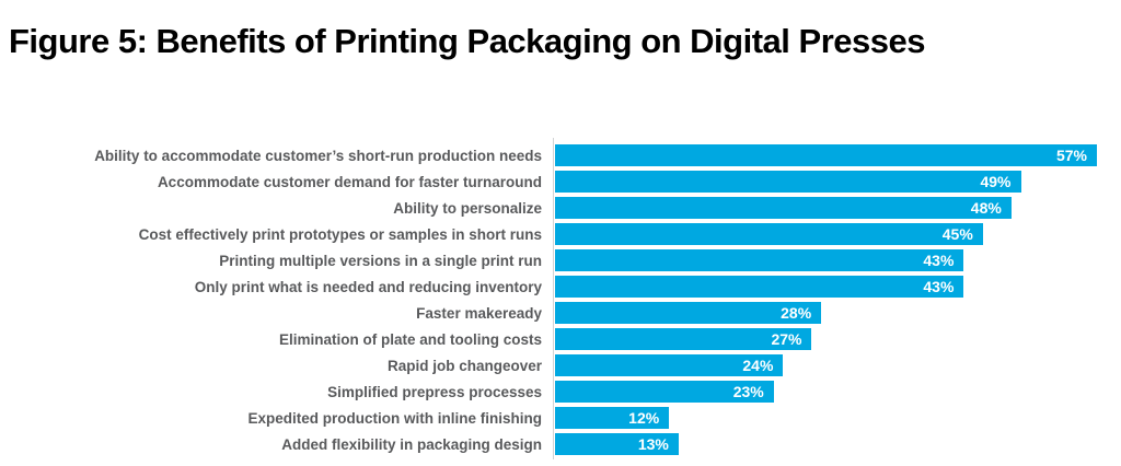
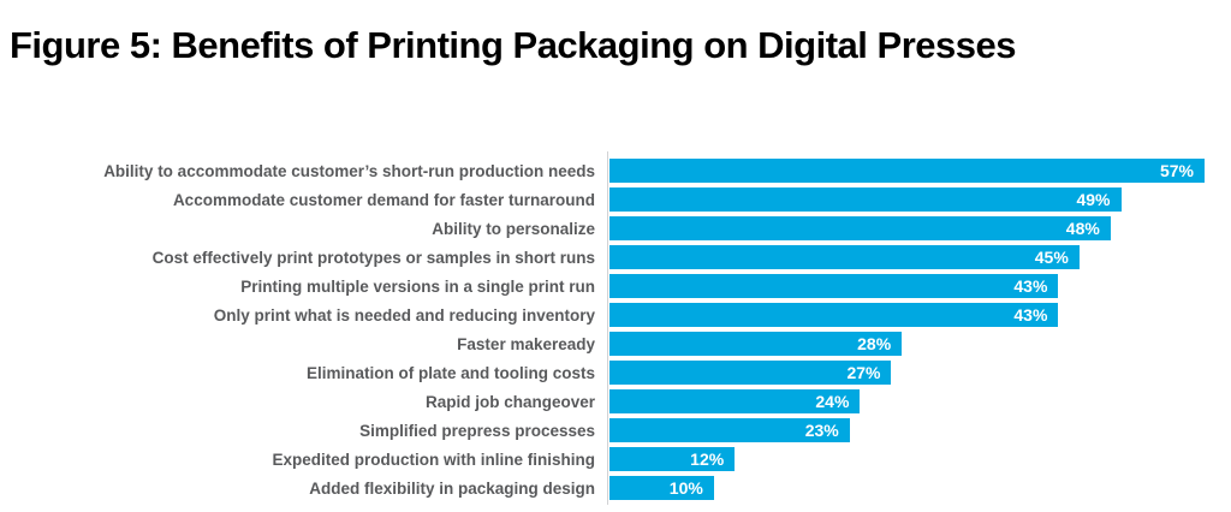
Added flexibility in packaging design: 13% -> 10%
